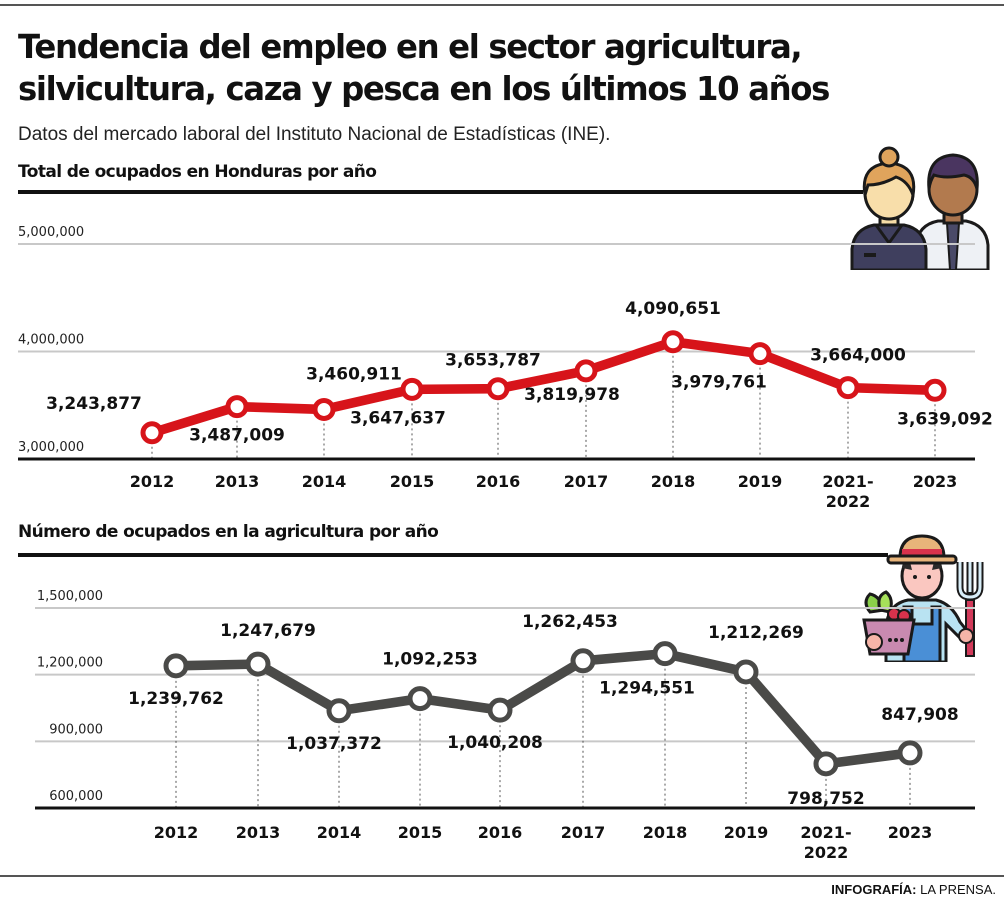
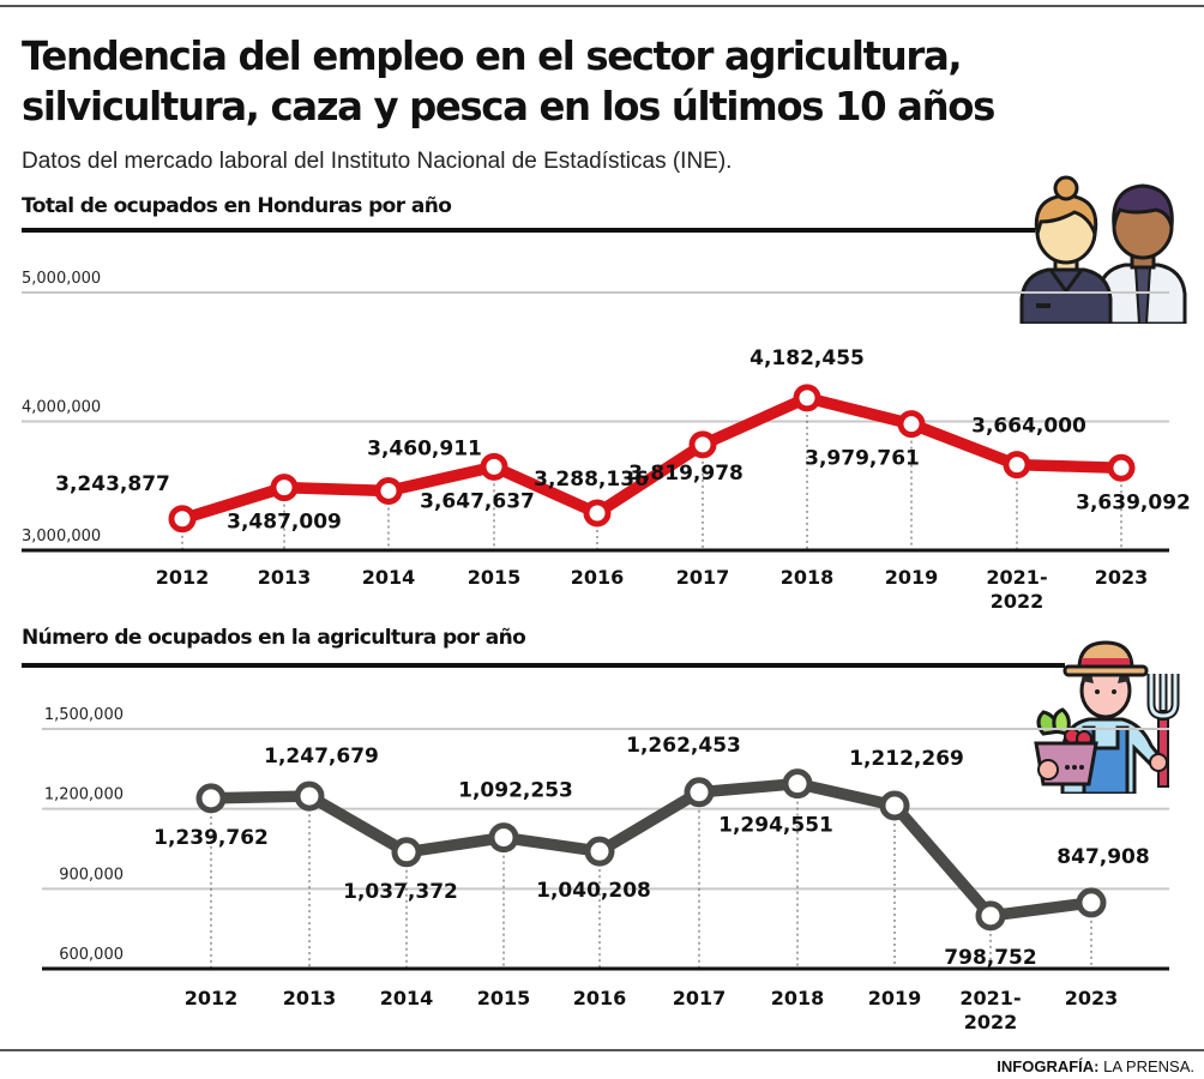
Total de ocupados en Honduras por año/2016: 3,653,787 -> 3,288,136
Total de ocupados en Honduras por año/2018: 4,090,651 -> 4,182,455
